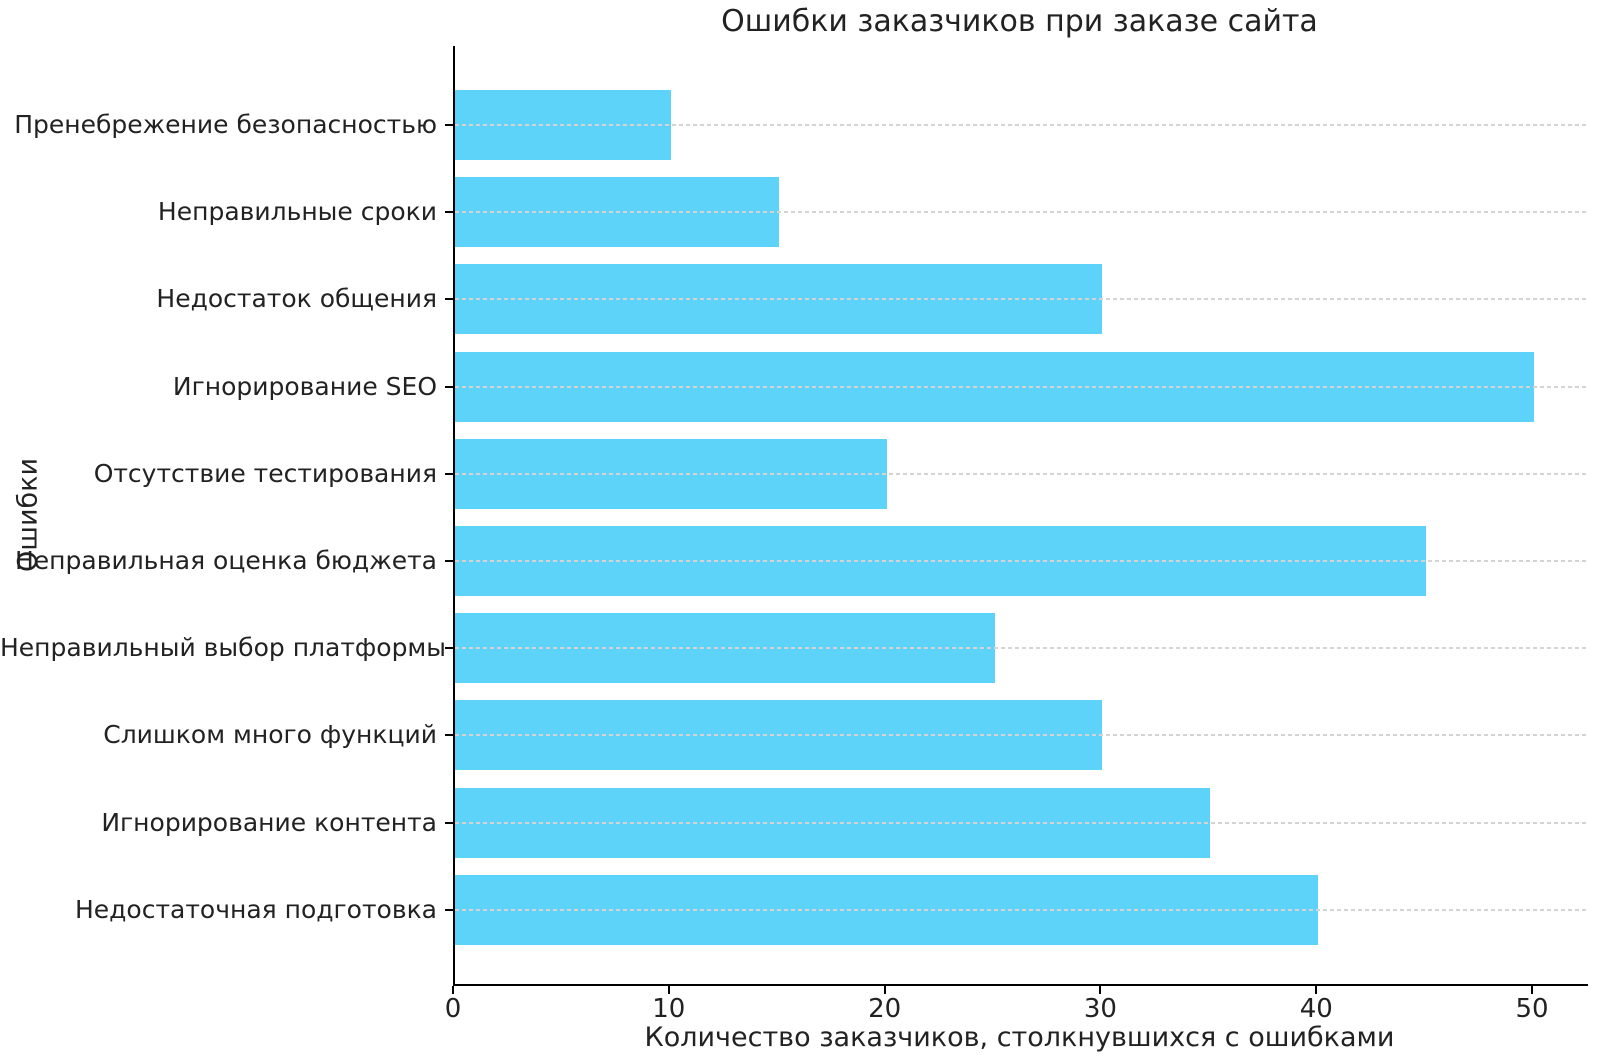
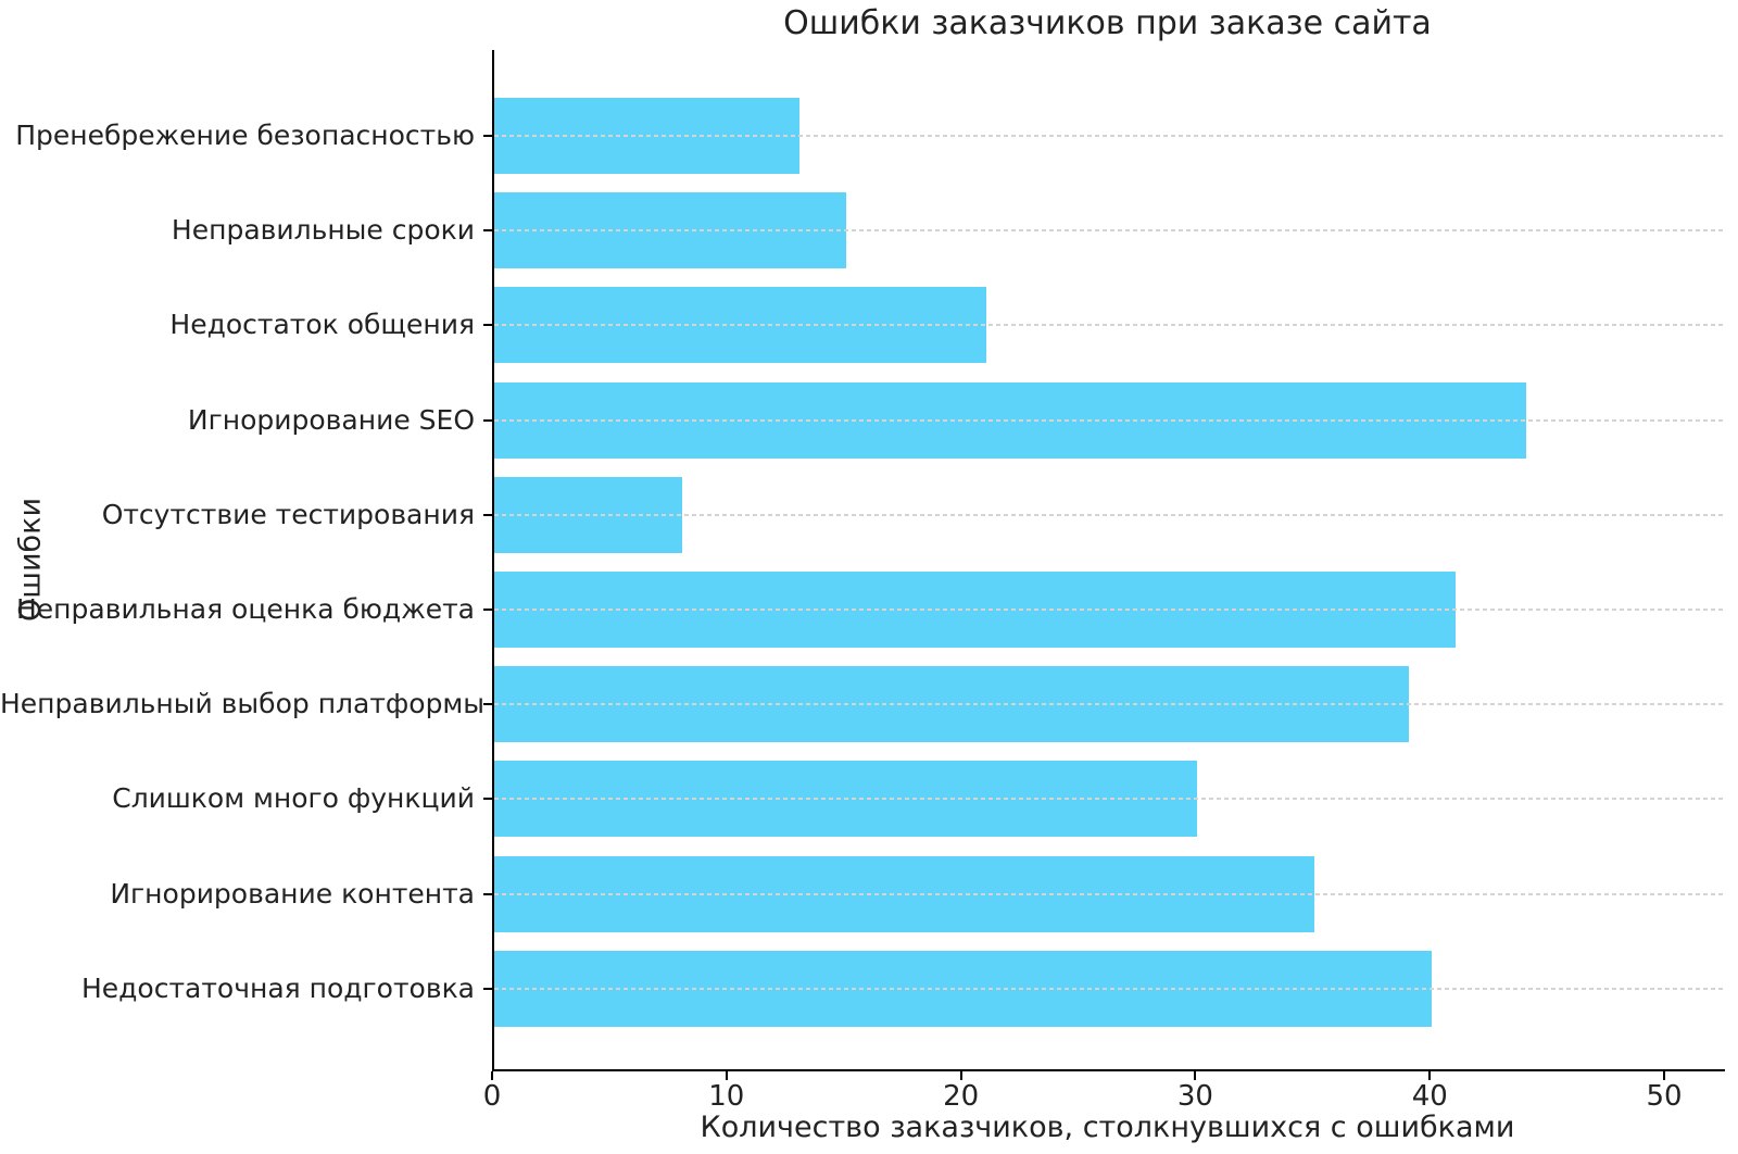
Пренебрежение безопасностью: 10 -> 13
Недостаток общения: 30 -> 21
Игнорирование SEO: 50 -> 44
Отсутствие тестирования: 20 -> 8
Неправильная оценка бюджета: 45 -> 41
Неправильный выбор платформы: 25 -> 39
